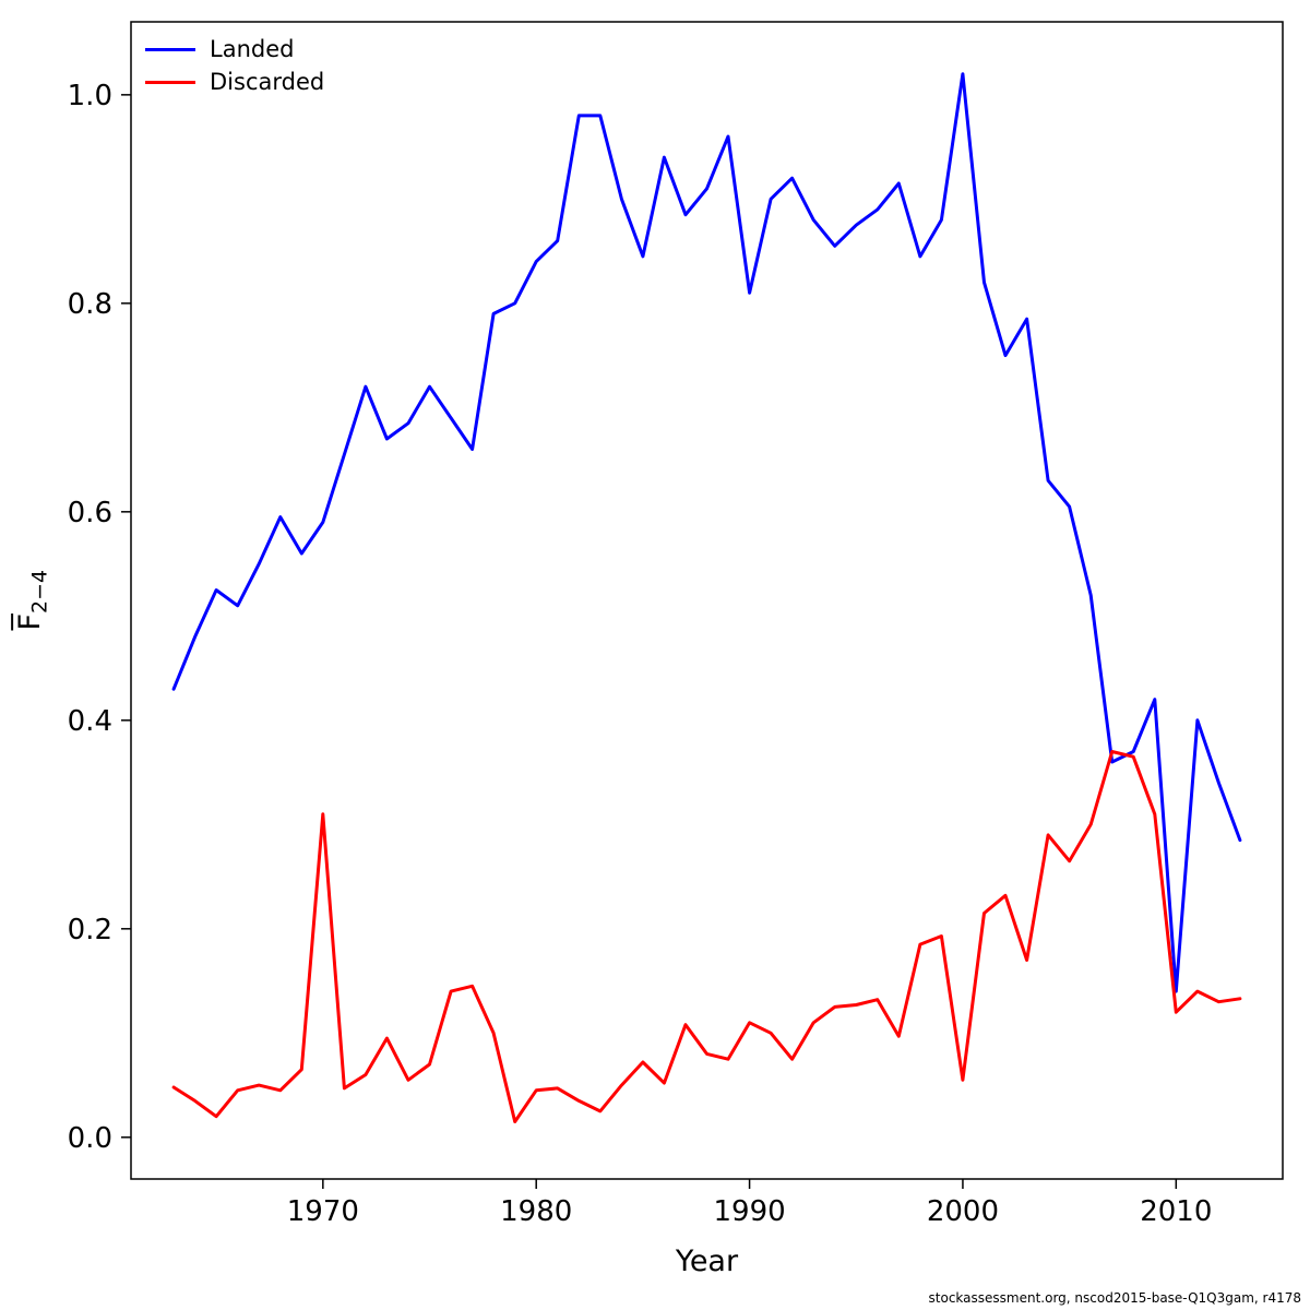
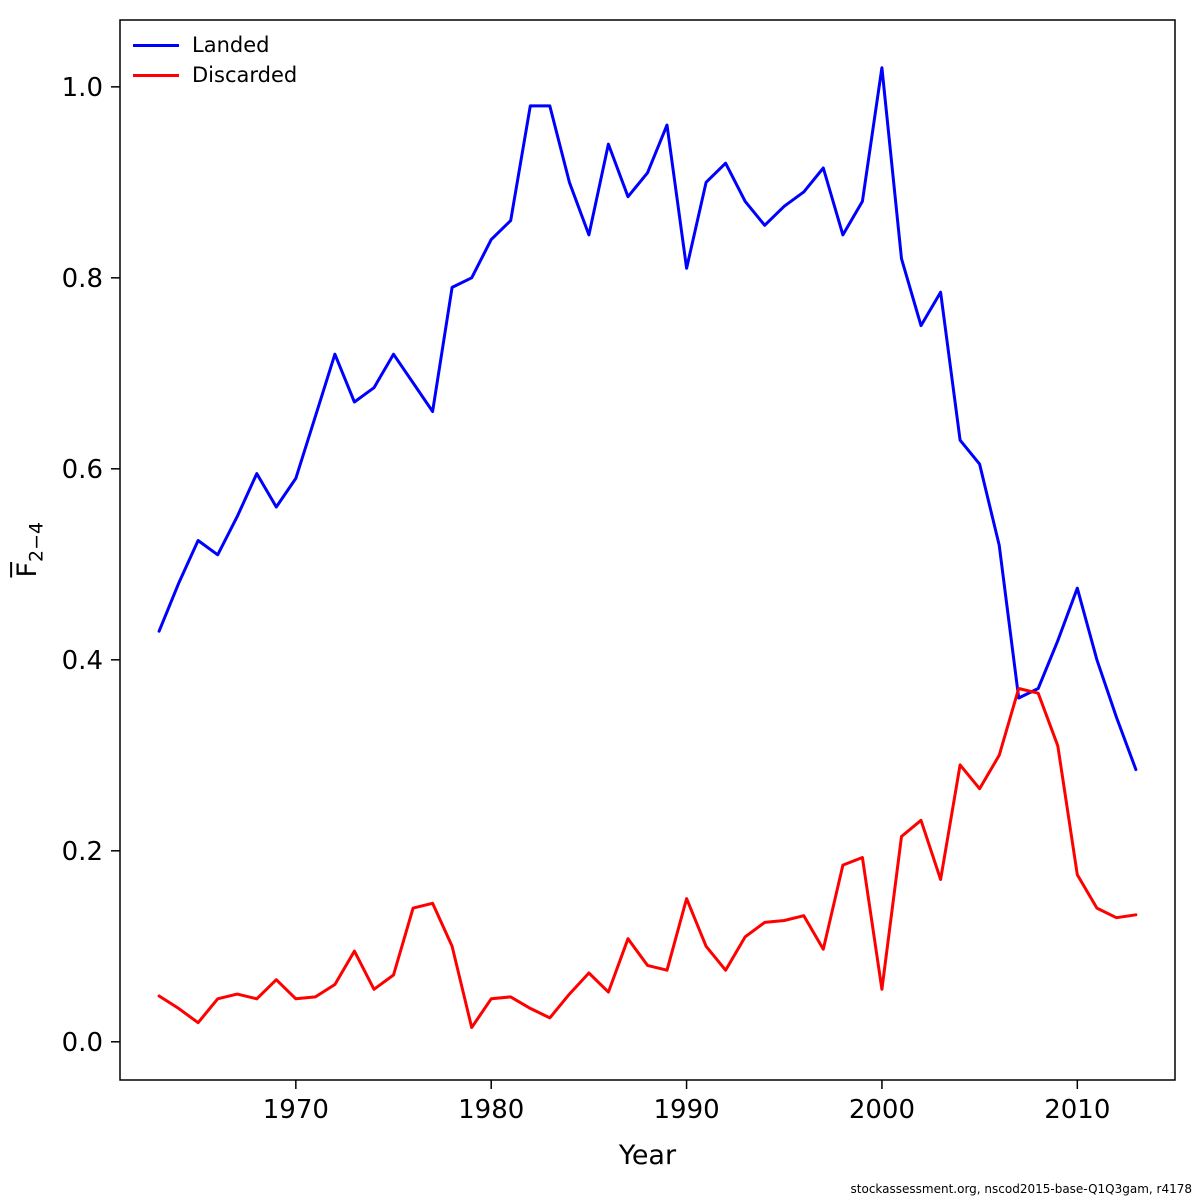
Discarded/1970: 0.31 -> 0.04
Discarded/1990: 0.11 -> 0.15
Landed/2010: 0.14 -> 0.47
Discarded/2010: 0.12 -> 0.17
